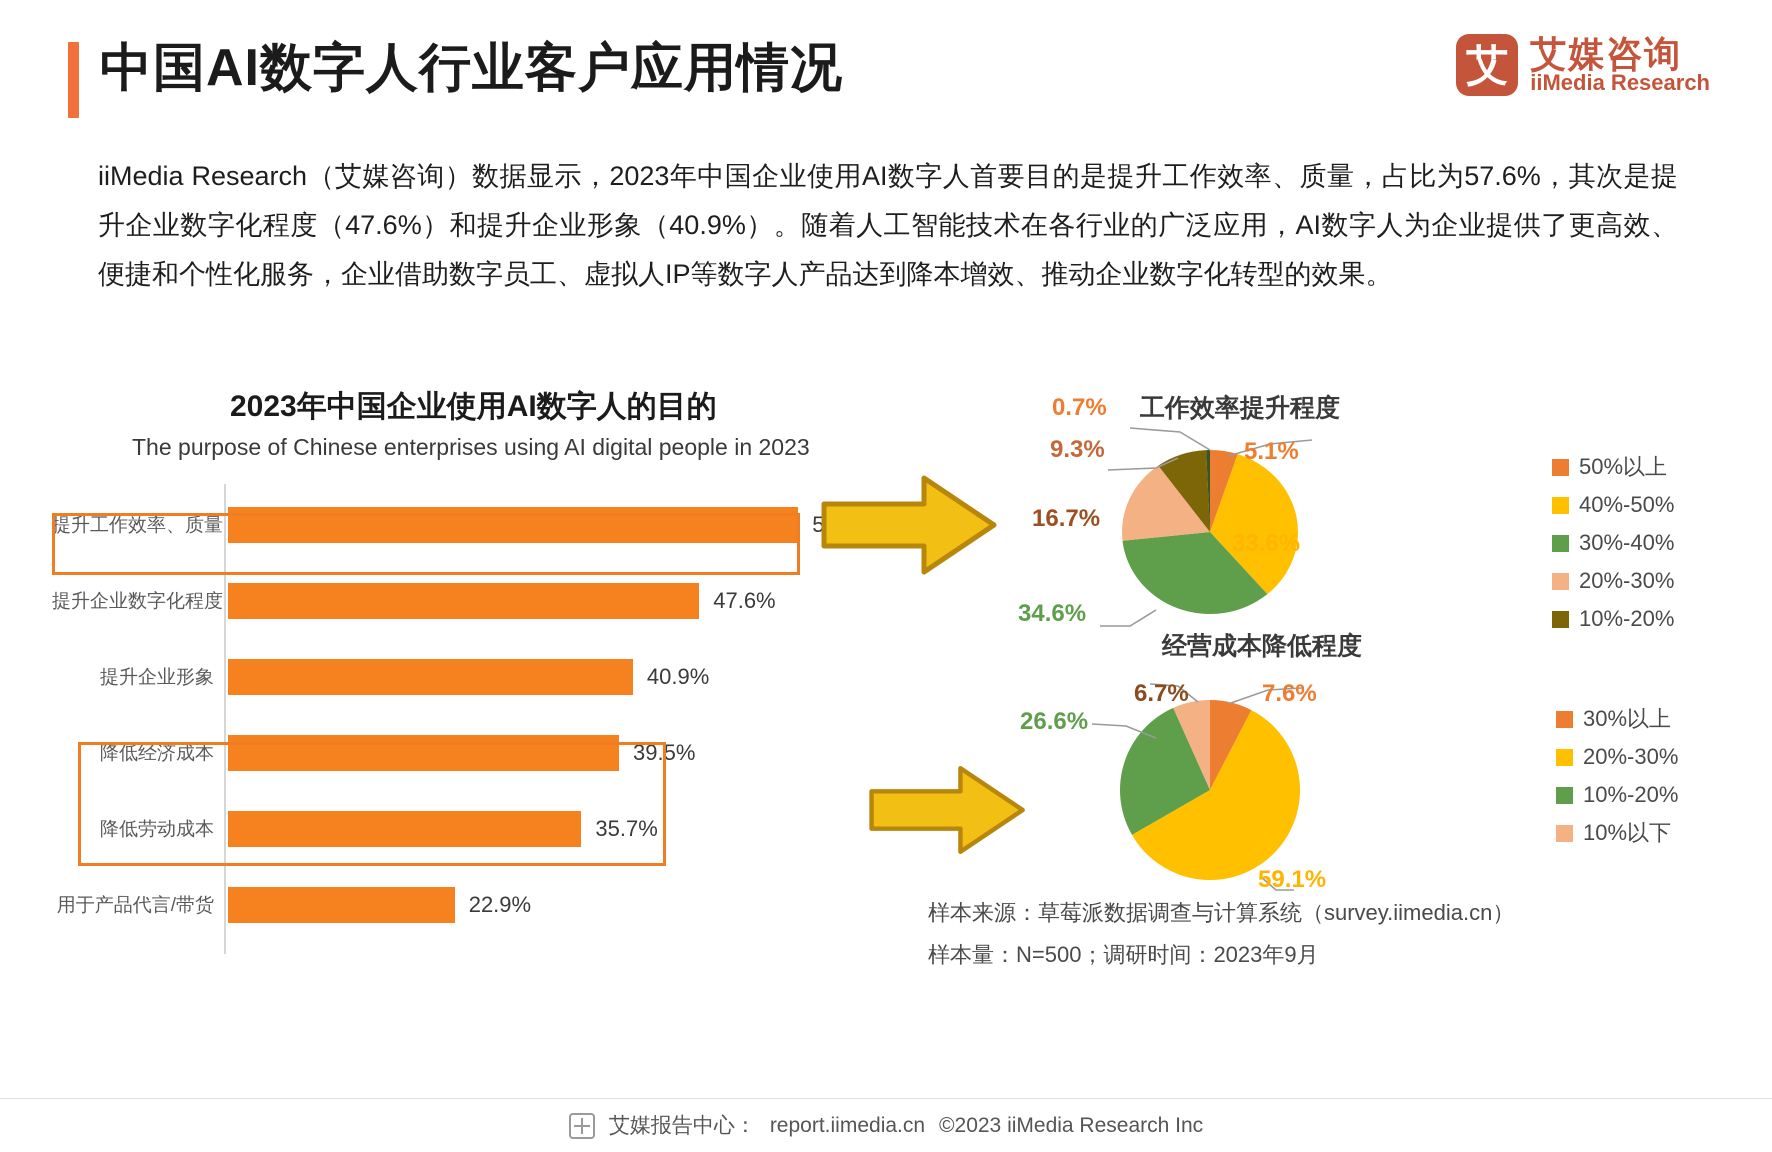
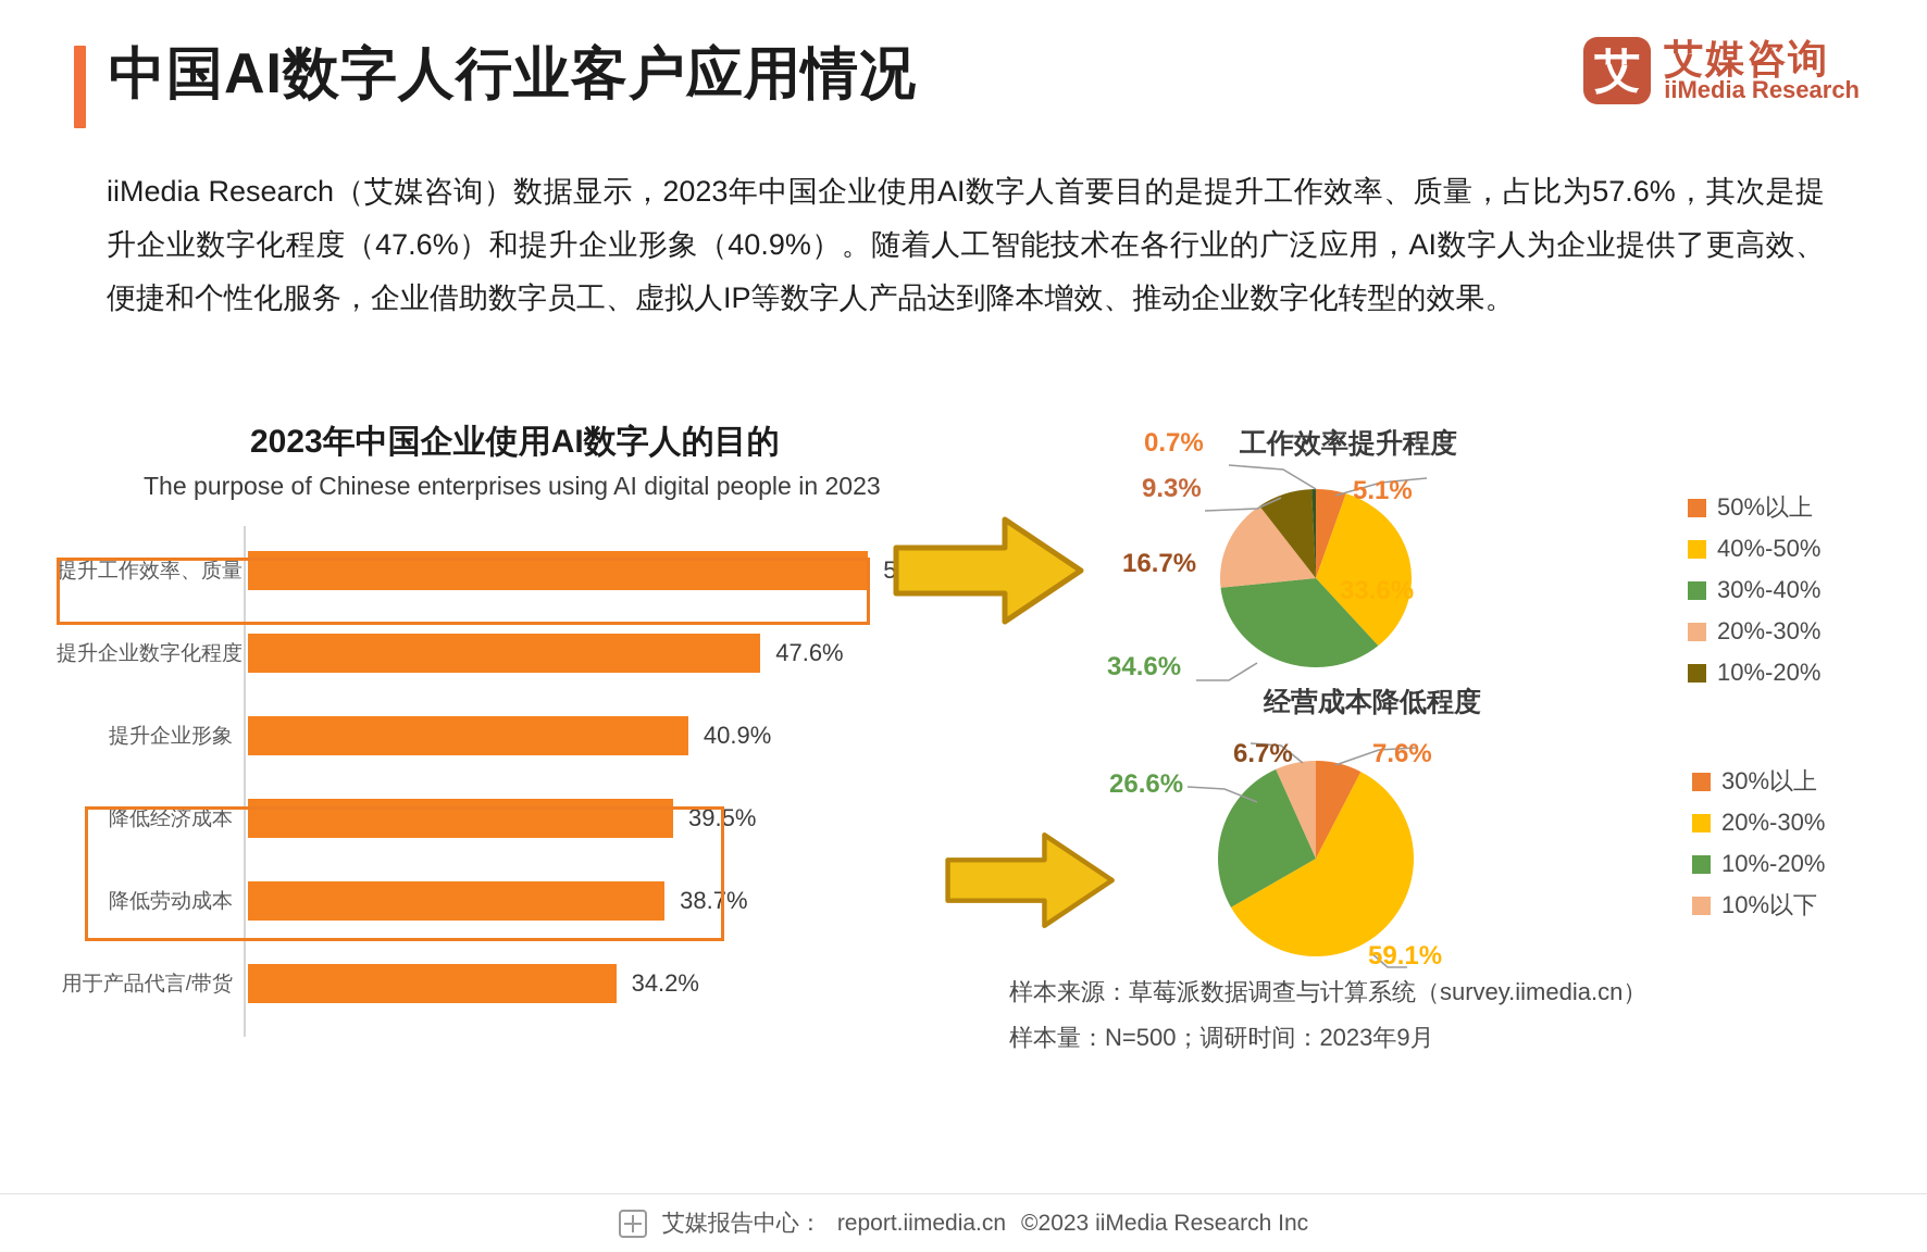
2023年中国企业使用AI数字人的目的/降低劳动成本: 35.7% -> 38.7%
2023年中国企业使用AI数字人的目的/用于产品代言/带货: 22.9% -> 34.2%
